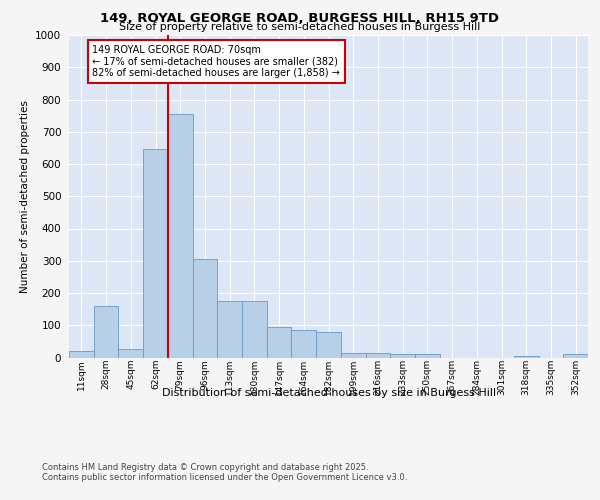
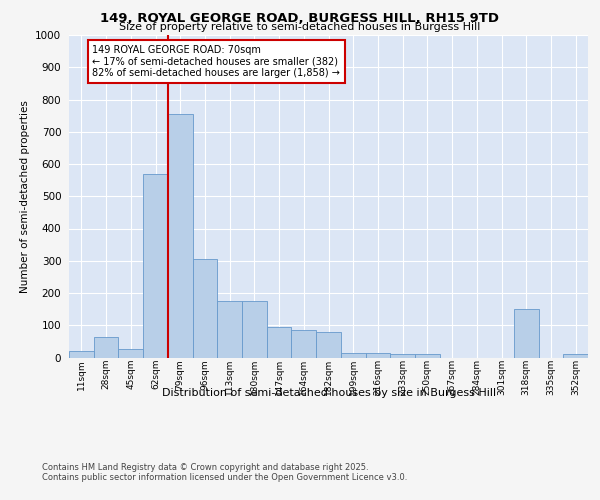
28sqm: 160 -> 65
62sqm: 645 -> 570
318sqm: 5 -> 150
